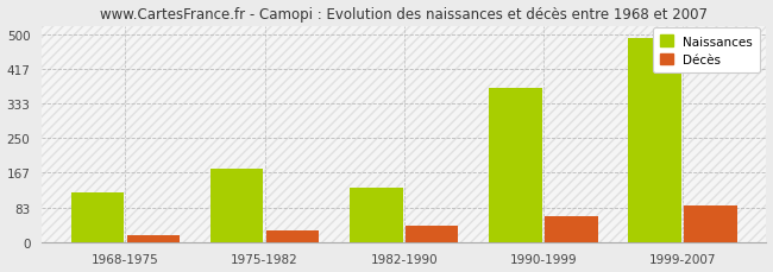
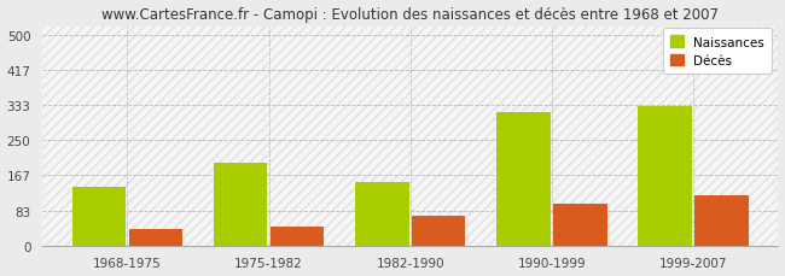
Naissances/1968-1975: 120 -> 140
Décès/1968-1975: 15 -> 40
Naissances/1975-1982: 175 -> 195
Décès/1975-1982: 28 -> 45
Naissances/1982-1990: 130 -> 150
Décès/1982-1990: 38 -> 70
Naissances/1990-1999: 370 -> 315
Décès/1990-1999: 62 -> 100
Naissances/1999-2007: 490 -> 330
Décès/1999-2007: 88 -> 120
